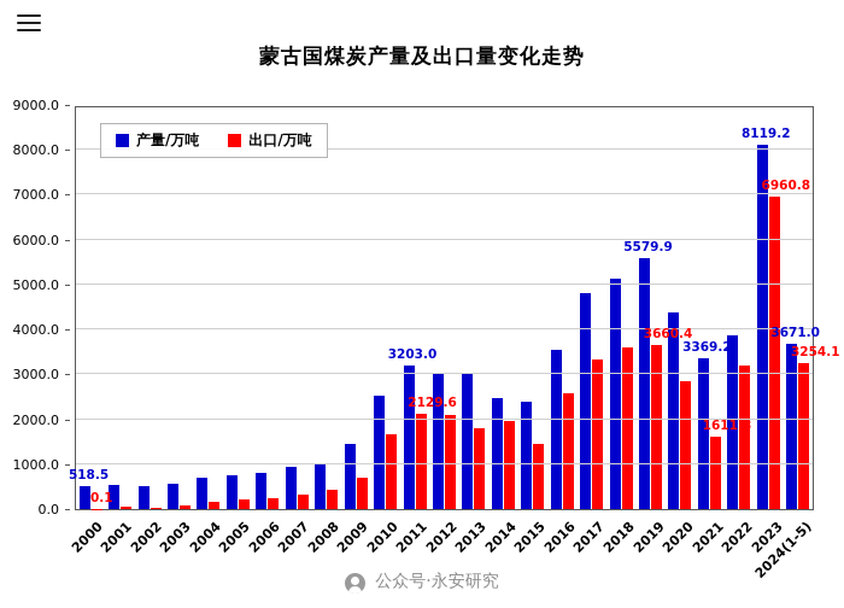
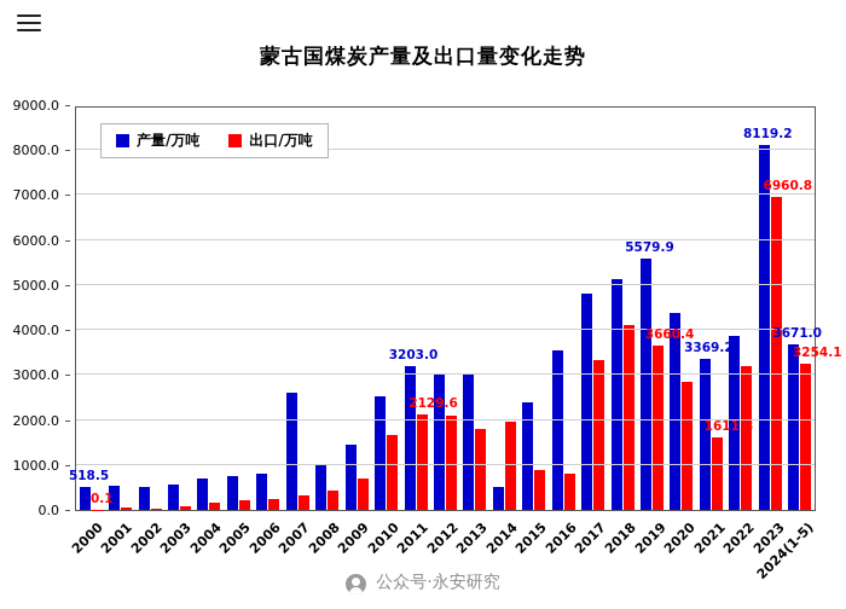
产量/万吨/2007: 1000 -> 2600
产量/万吨/2014: 2500 -> 500
出口/万吨/2015: 1400 -> 900
出口/万吨/2016: 2600 -> 800
出口/万吨/2018: 3600 -> 4100
